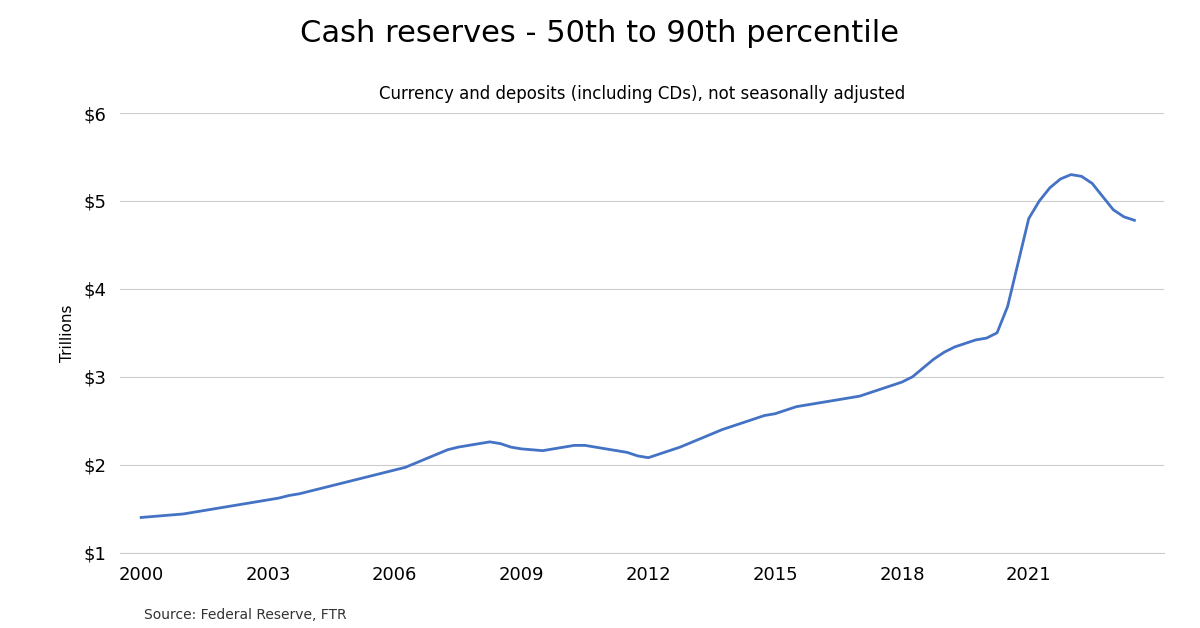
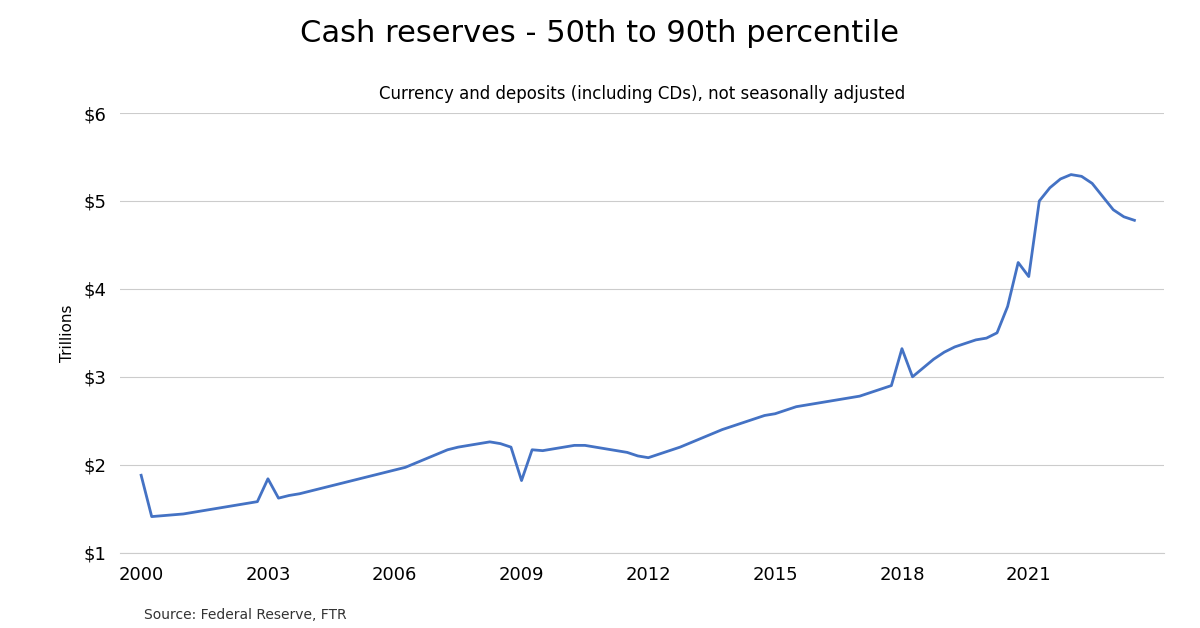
2000: $1.40 -> $1.88
2003: $1.60 -> $1.84
2009: $2.18 -> $1.82
2018: $2.94 -> $3.32
2021: $4.80 -> $4.14
